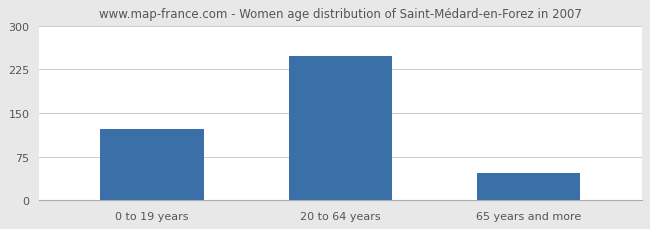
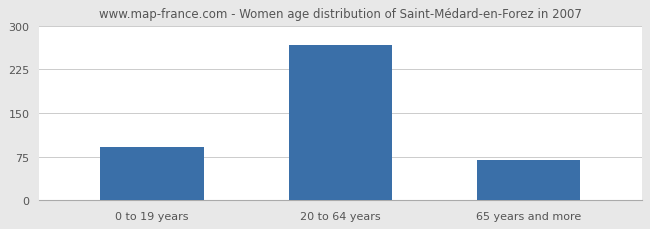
0 to 19 years: 122 -> 92
20 to 64 years: 248 -> 266
65 years and more: 47 -> 70
